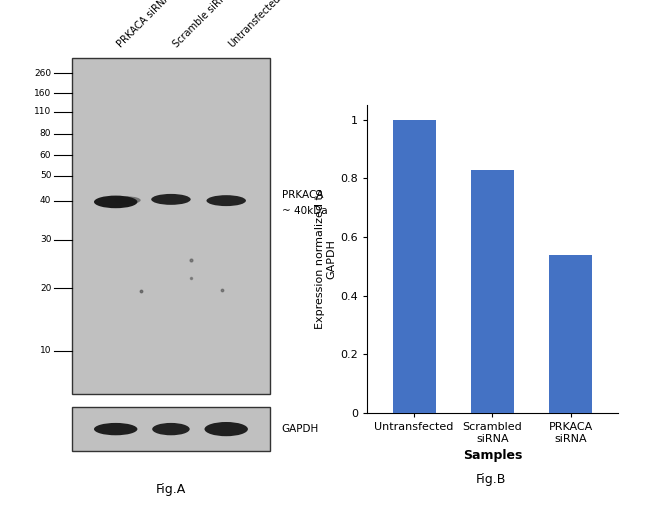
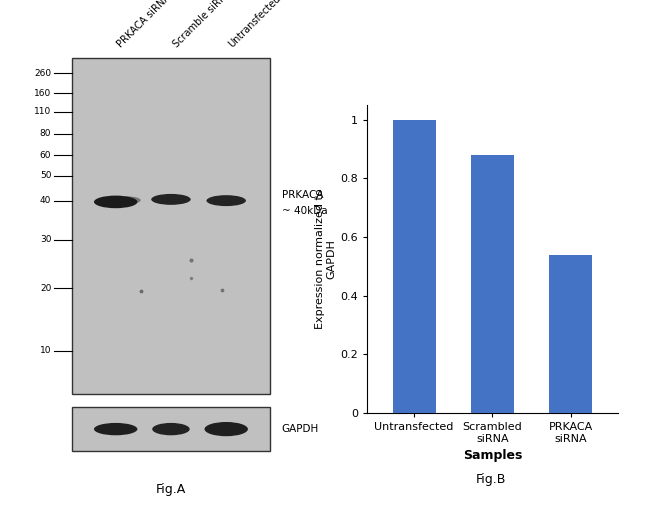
Scrambled siRNA: 0.83 -> 0.88
